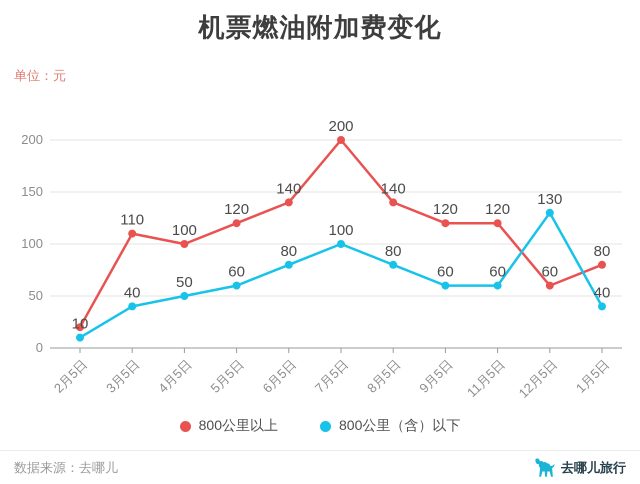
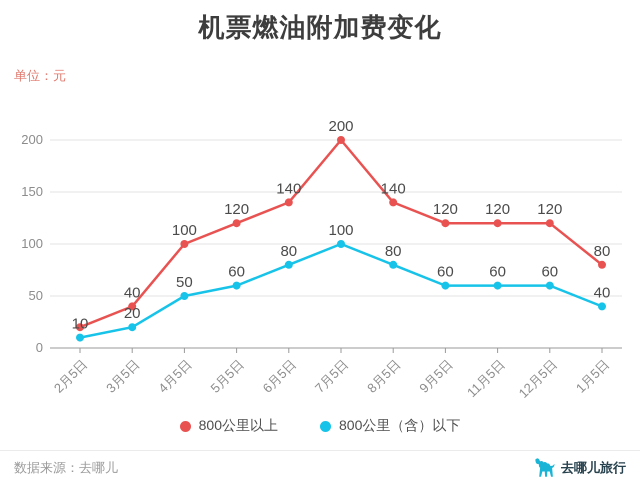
800公里以上/3月5日: 110 -> 40
800公里（含）以下/3月5日: 40 -> 20
800公里以上/12月5日: 60 -> 120
800公里（含）以下/12月5日: 130 -> 60
